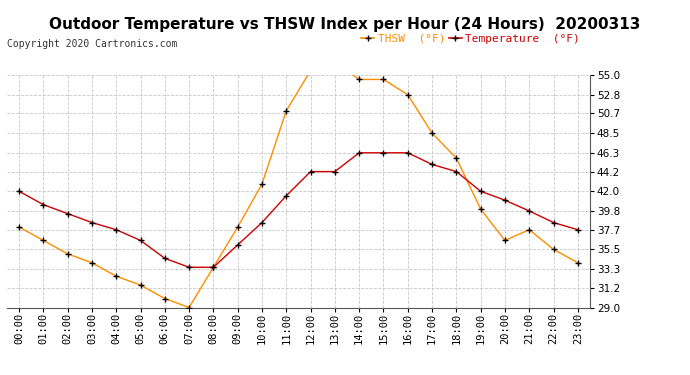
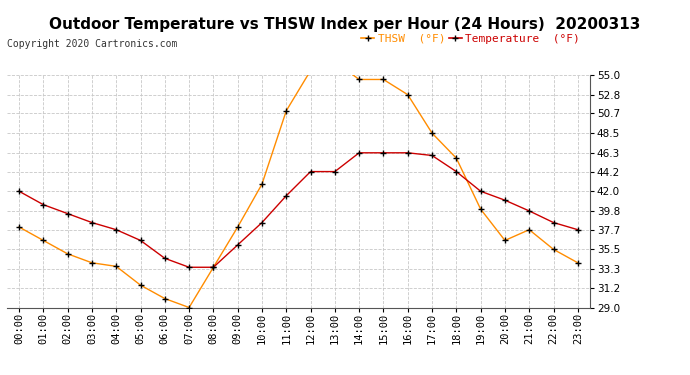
THSW (°F)/04:00: 32.5 -> 33.6
Temperature (°F)/17:00: 45.0 -> 46.0
